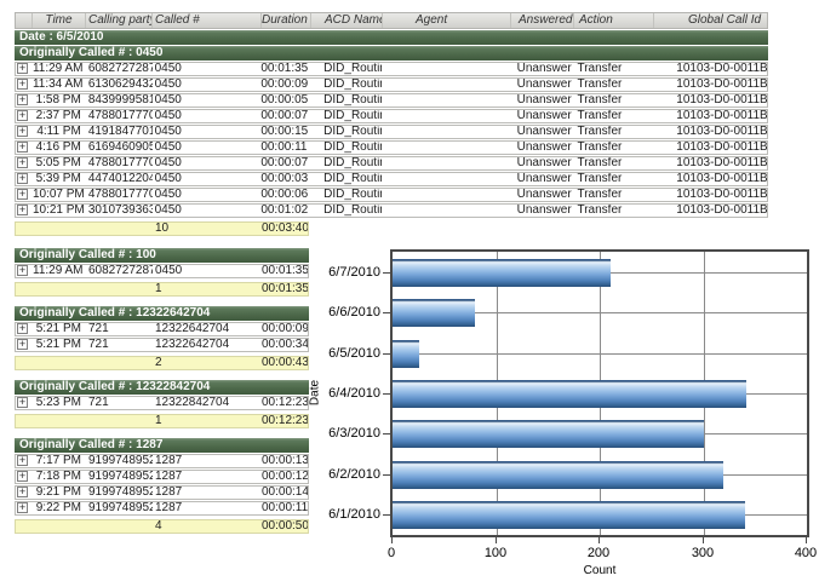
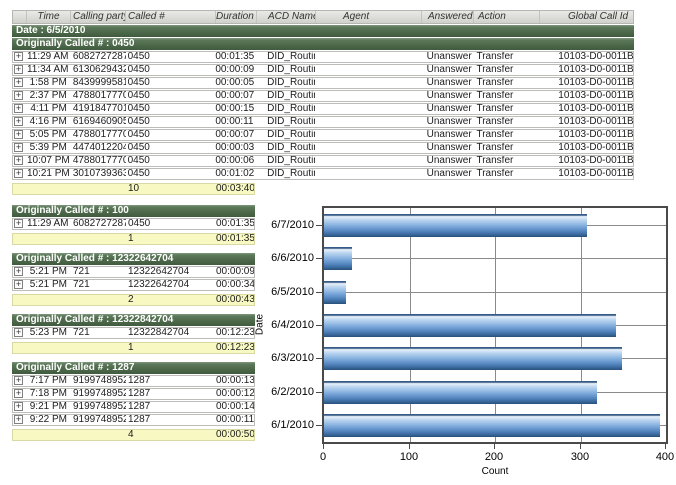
6/7/2010: 210 -> 310
6/6/2010: 80 -> 30
6/3/2010: 300 -> 350
6/1/2010: 340 -> 390
